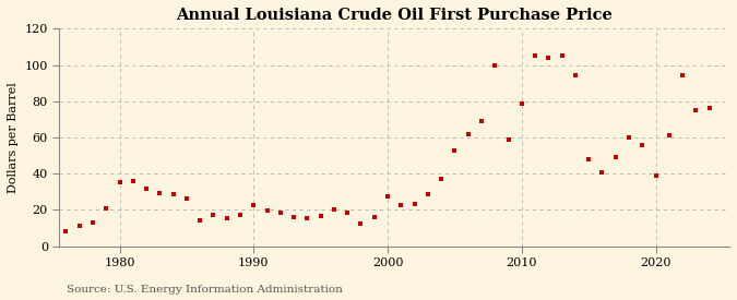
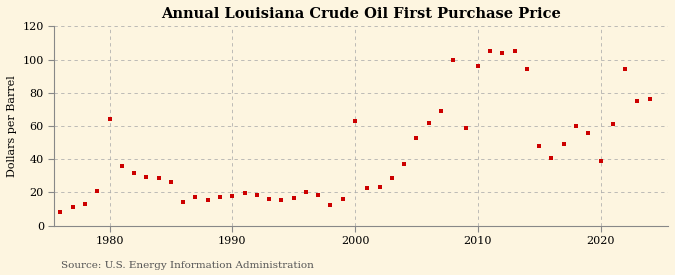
1980: 36 -> 64
1990: 22 -> 18
2000: 28 -> 63
2010: 78 -> 96
